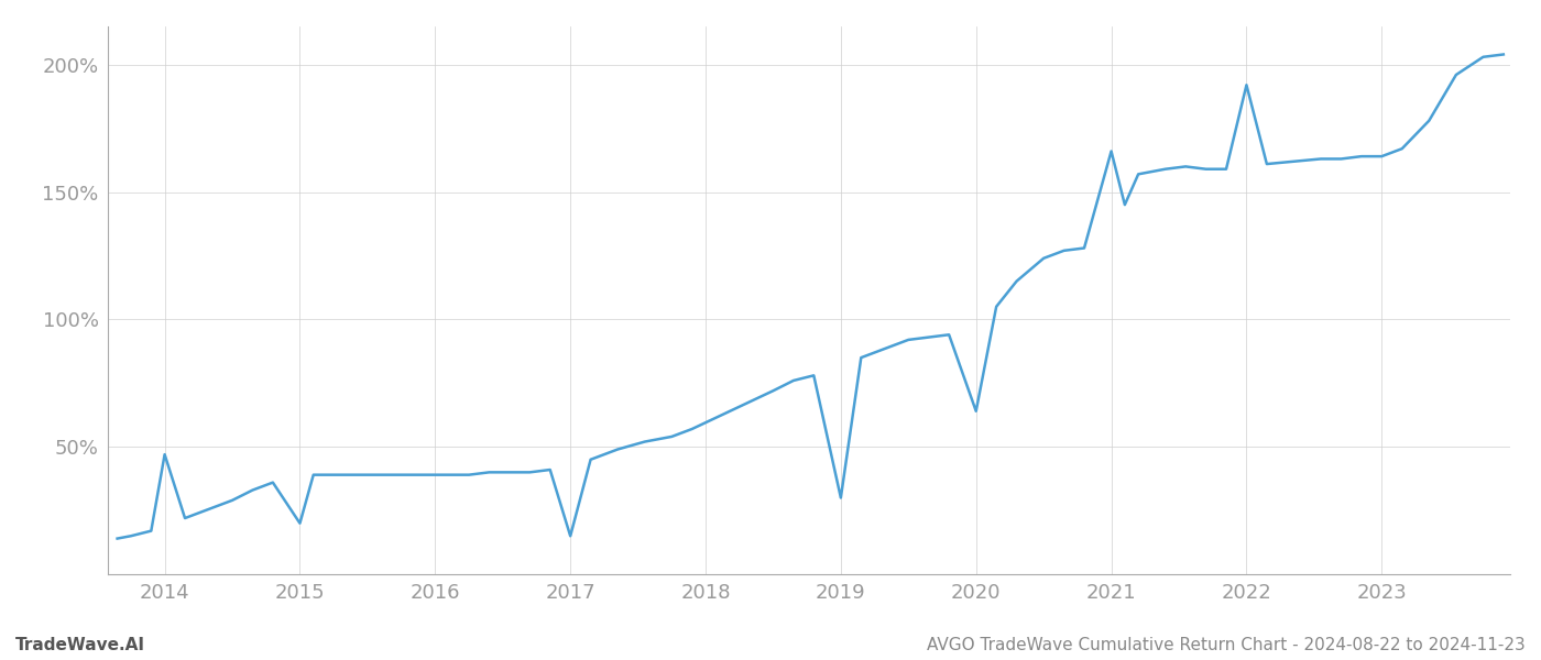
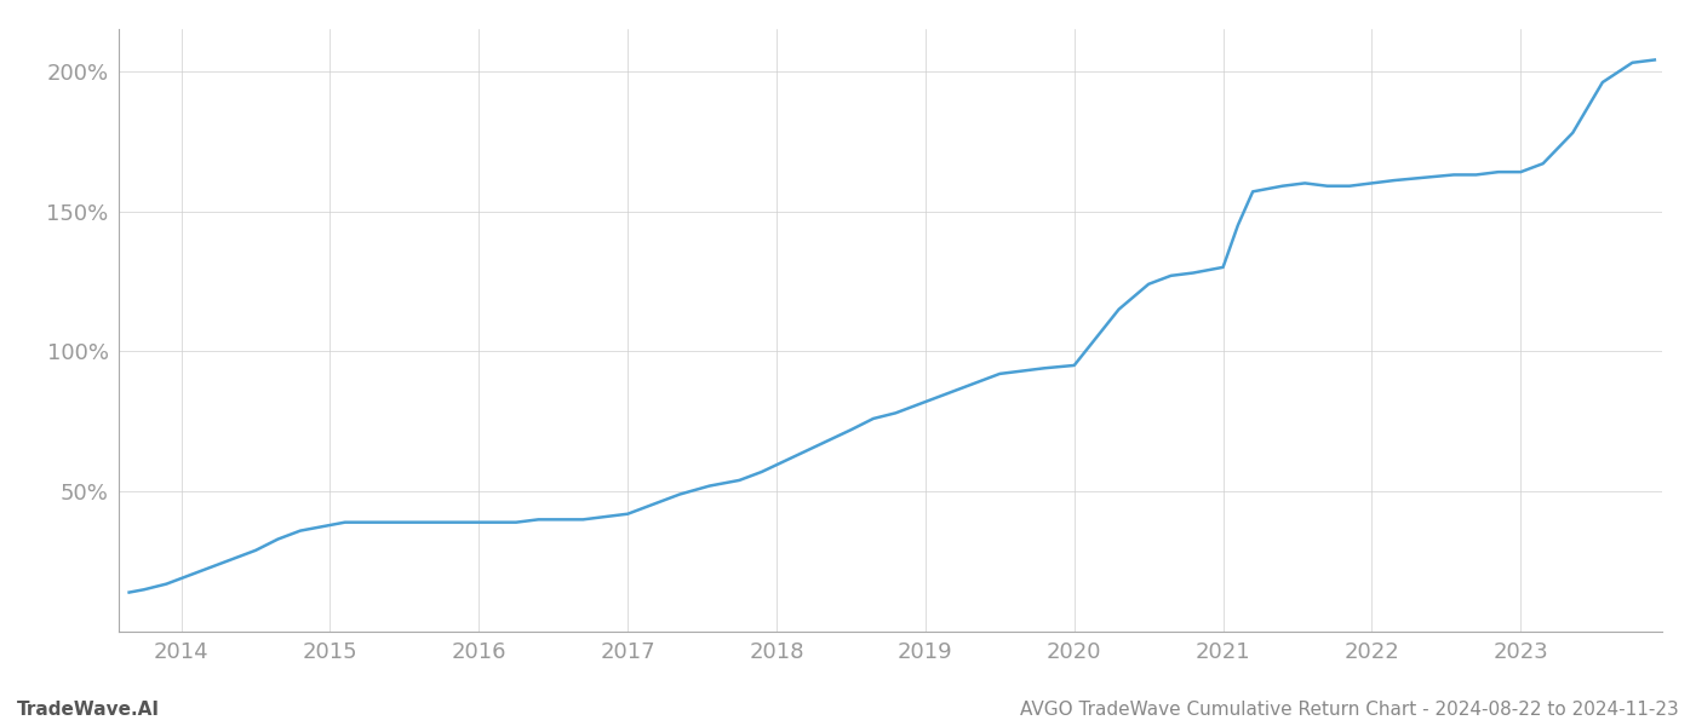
2014: 47% -> 19%
2015: 20% -> 38%
2017: 15% -> 42%
2019: 30% -> 82%
2020: 64% -> 95%
2021: 166% -> 130%
2022: 192% -> 160%
